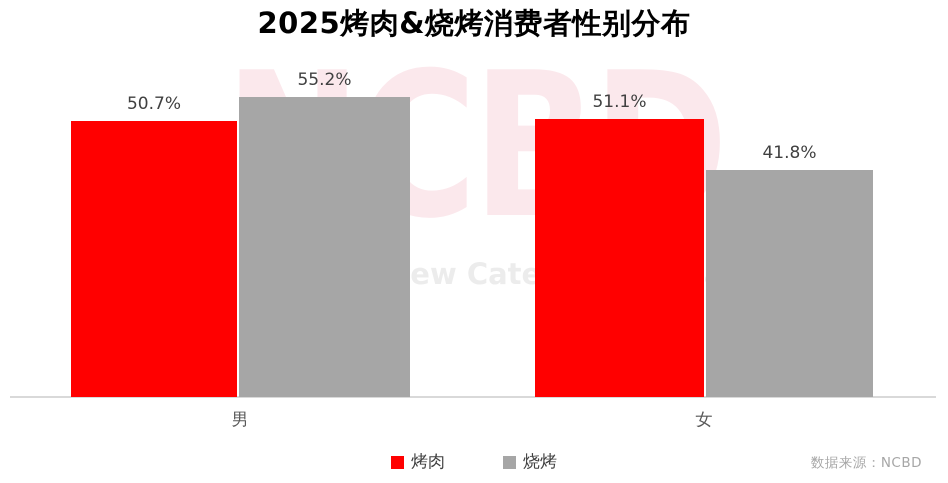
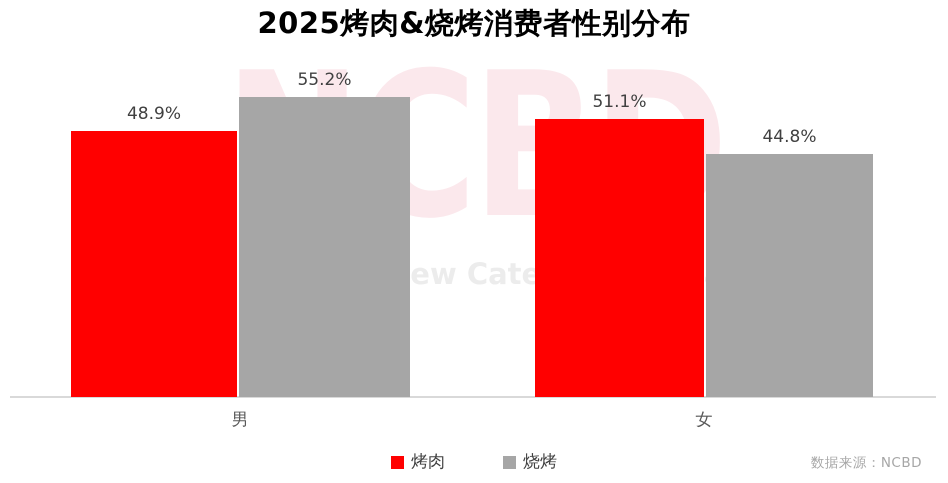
烤肉/男: 50.7% -> 48.9%
烧烤/女: 41.8% -> 44.8%
